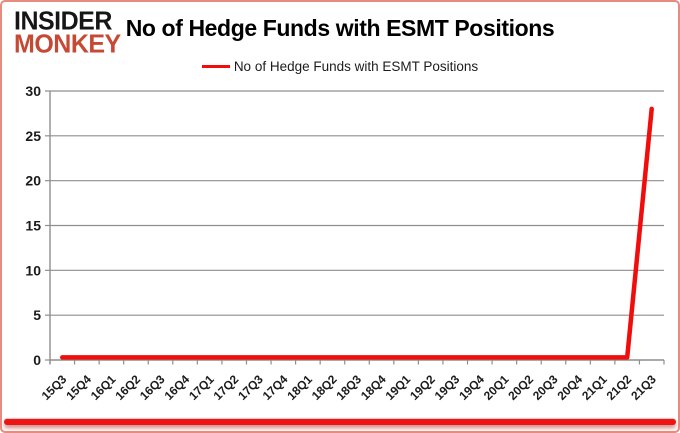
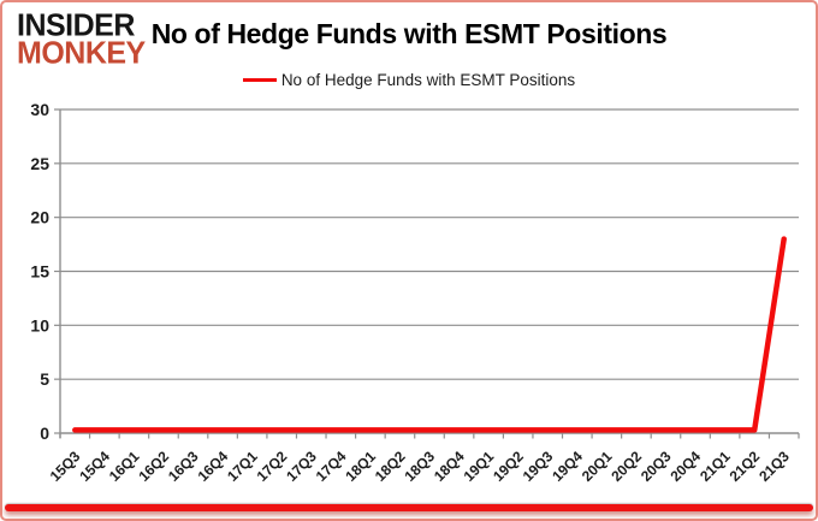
21Q3: 28 -> 18
